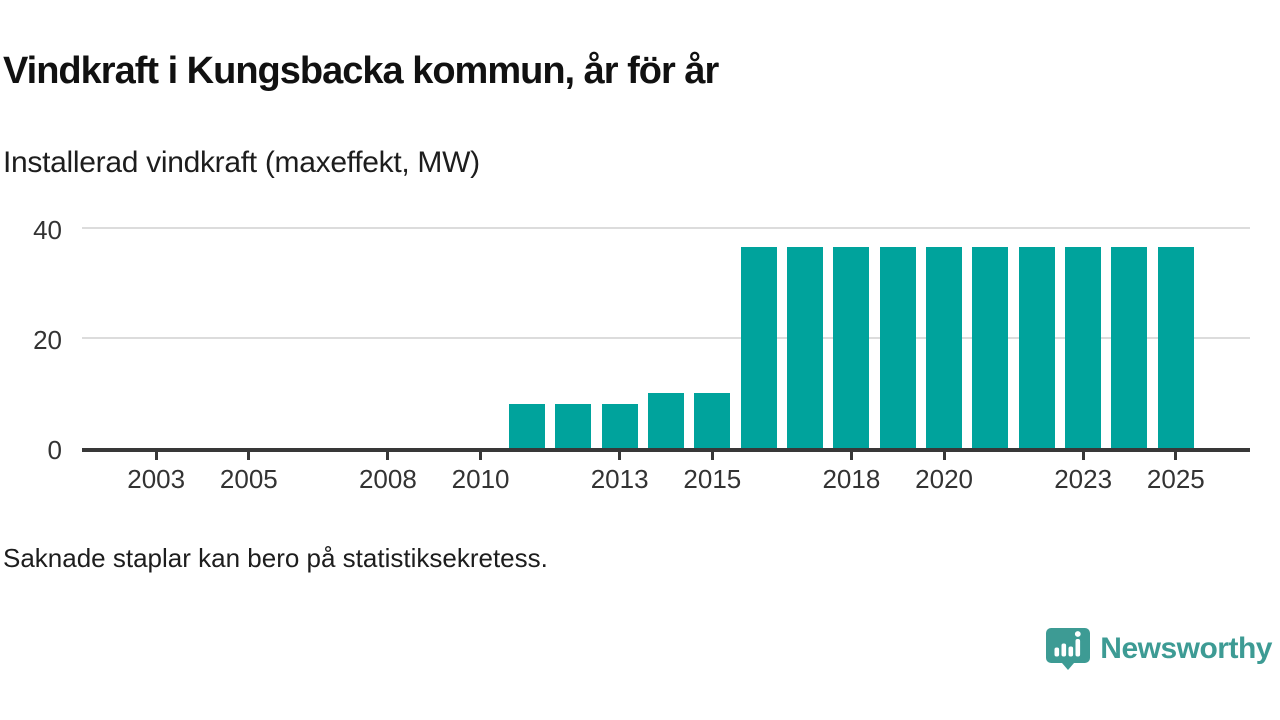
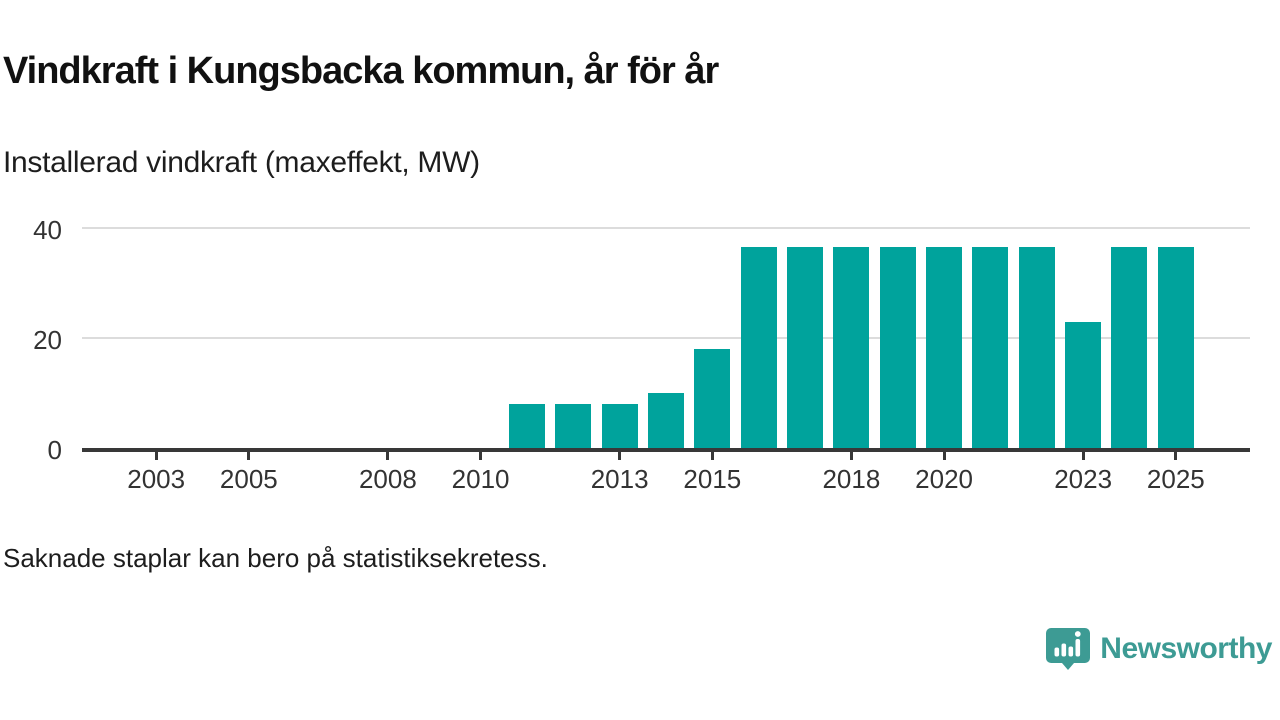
2015: 10 -> 18
2023: 37 -> 23
